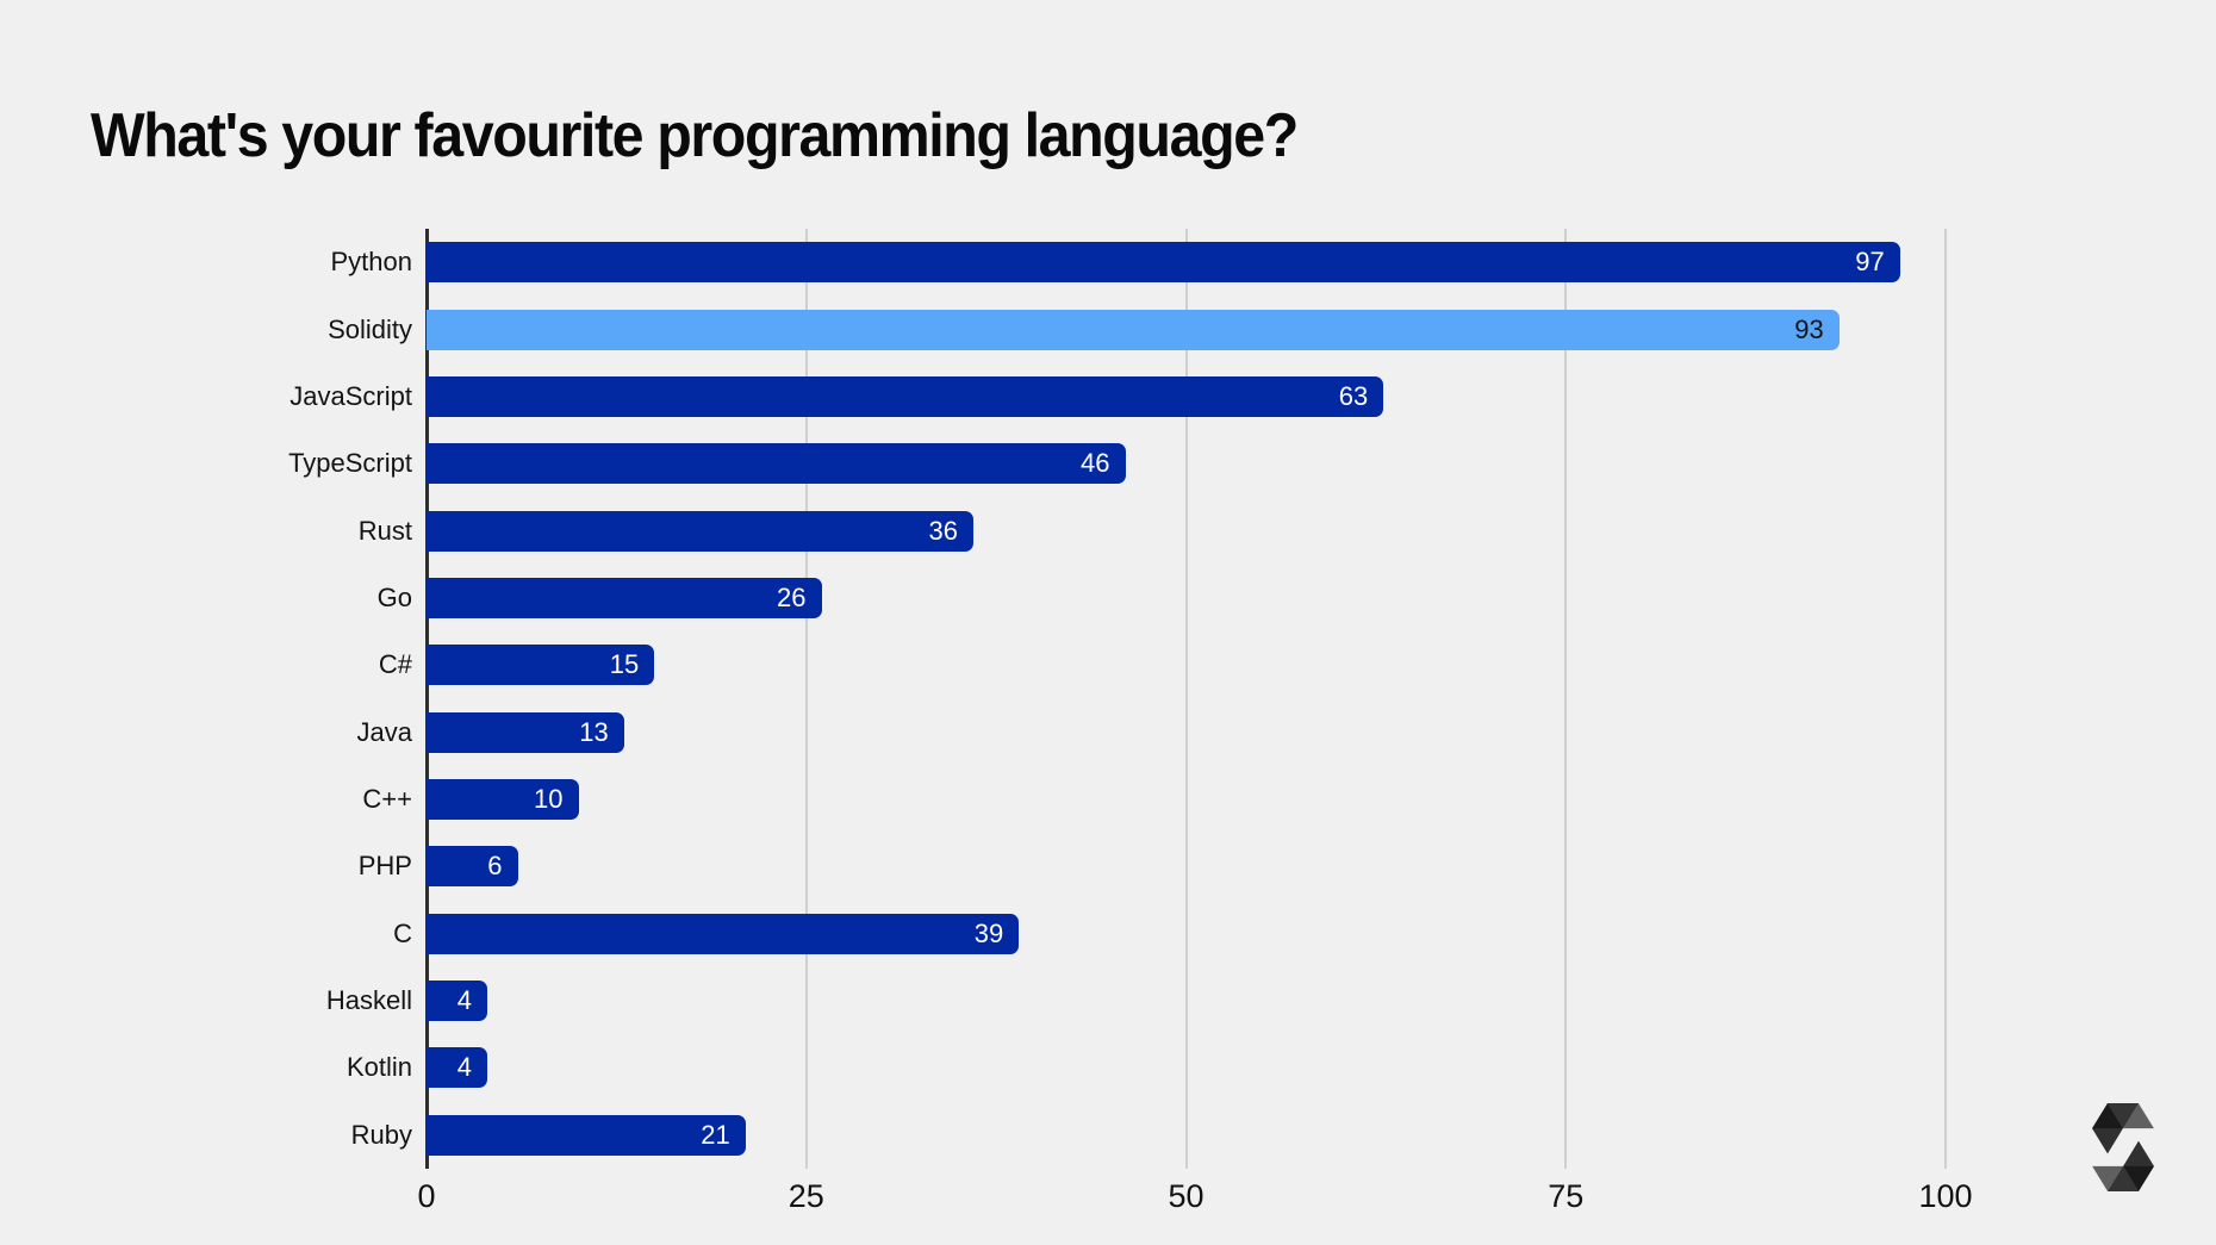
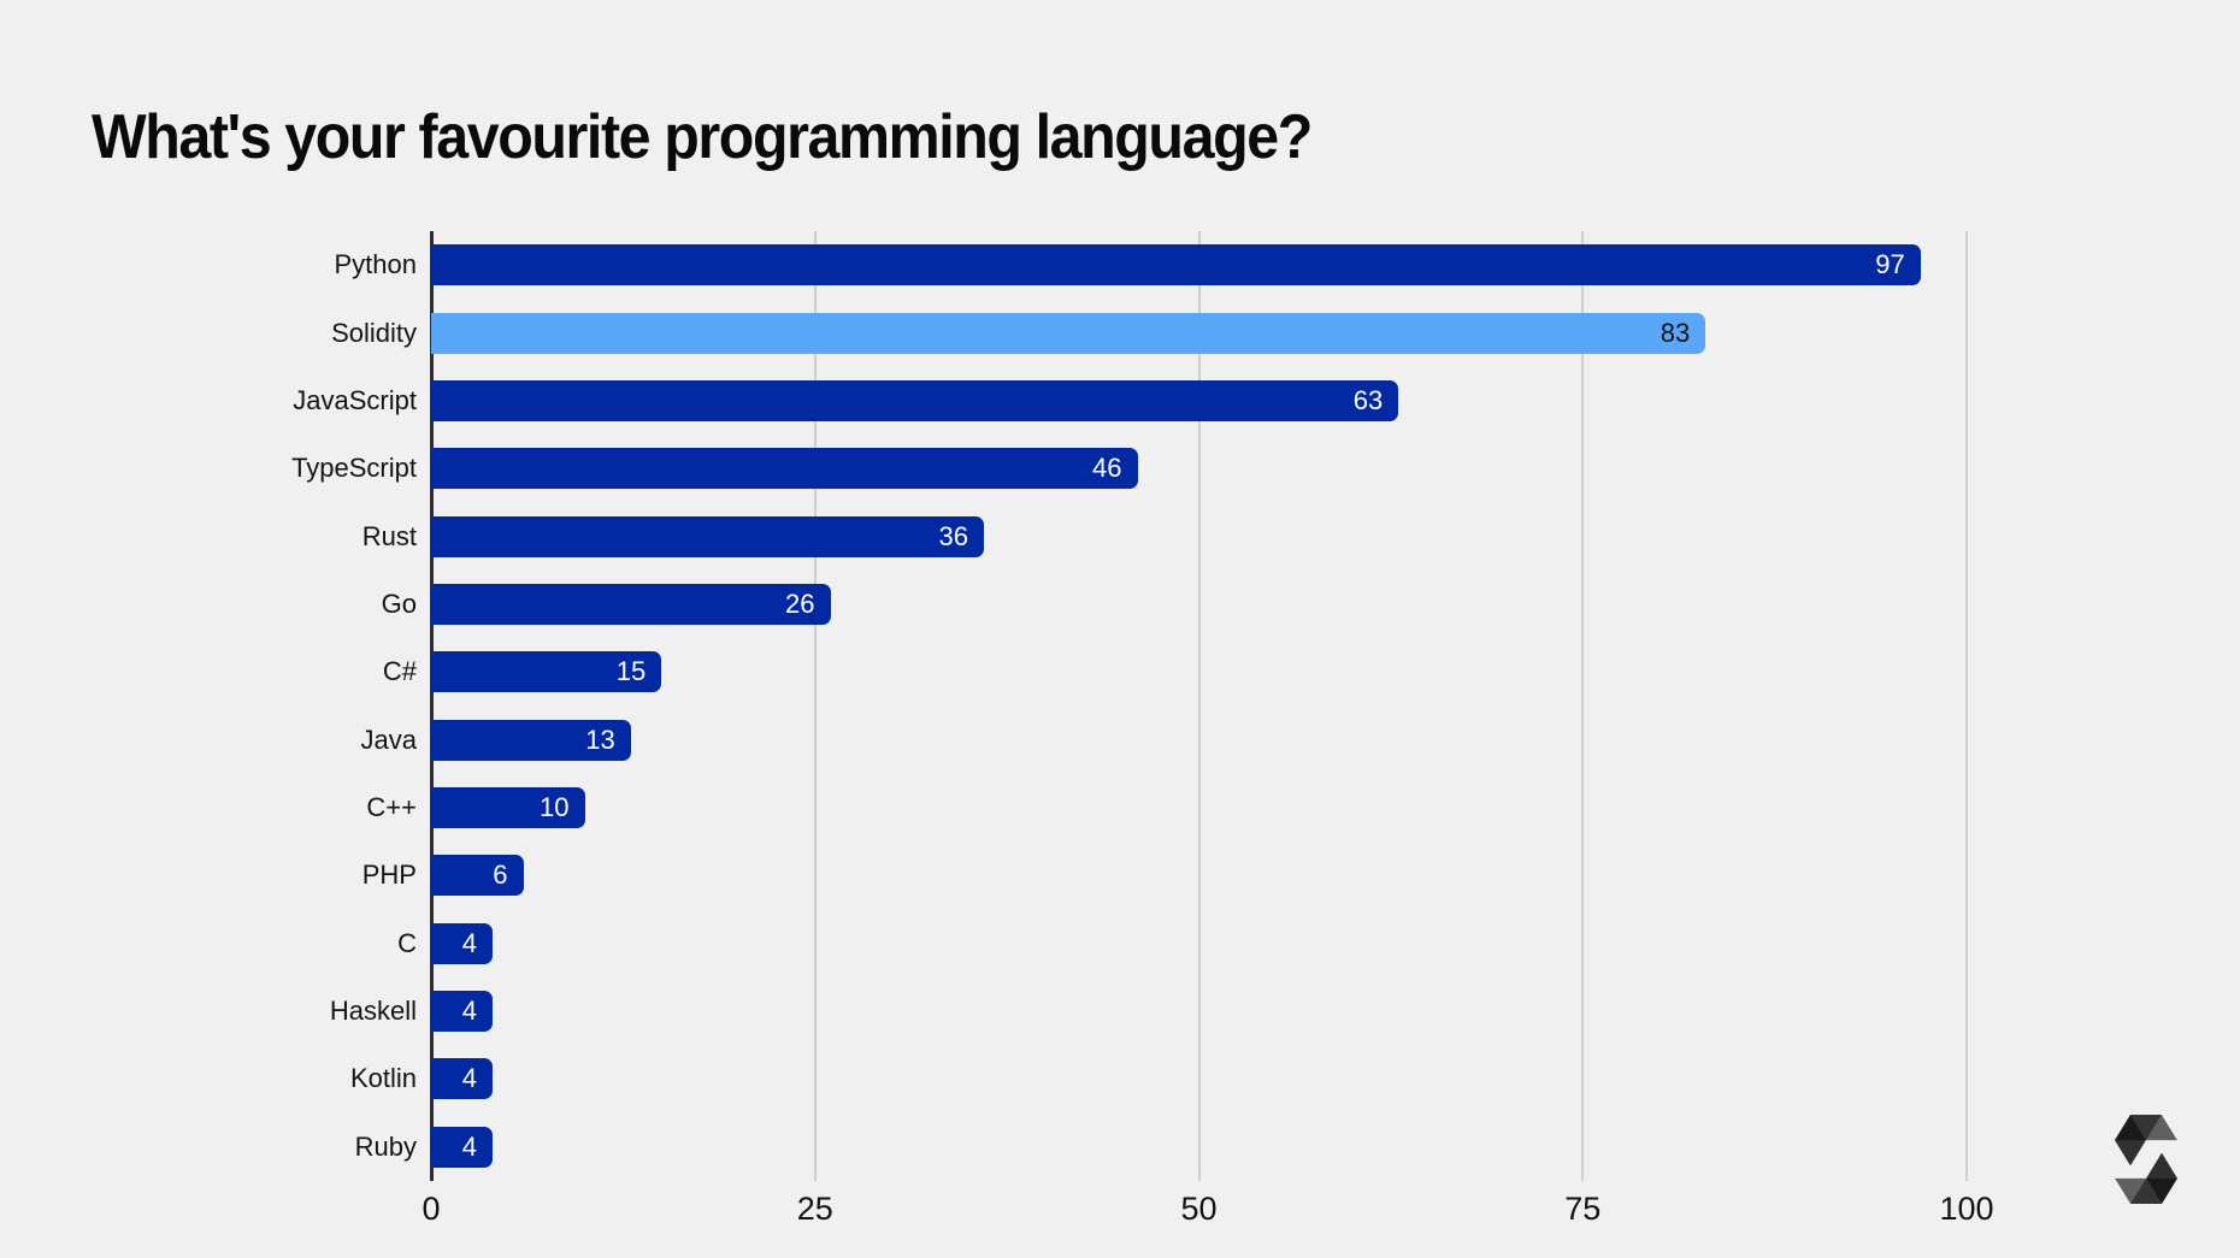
Solidity: 93 -> 83
C: 39 -> 4
Ruby: 21 -> 4
